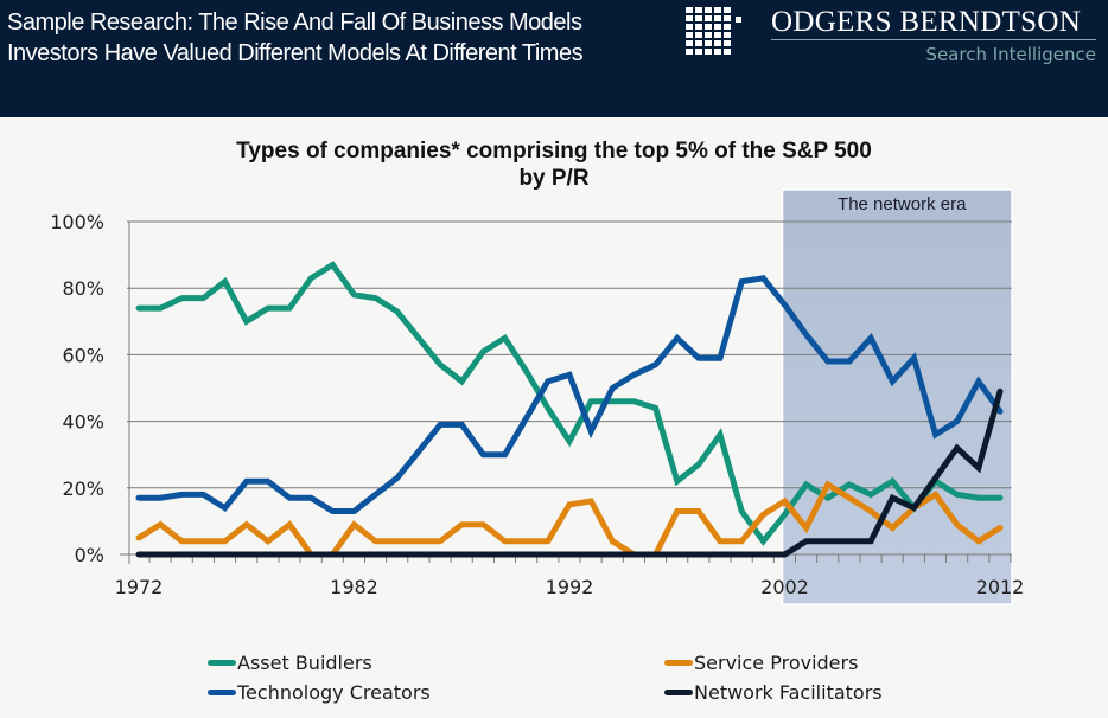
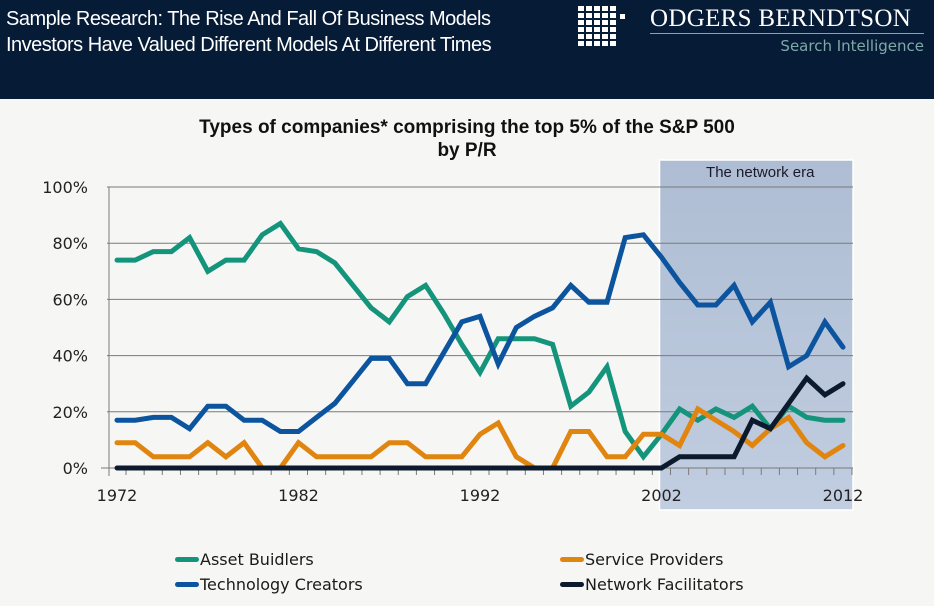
Service Providers/1972: 5% -> 9%
Service Providers/1992: 15% -> 12%
Service Providers/2002: 16% -> 12%
Network Facilitators/2012: 49% -> 30%
